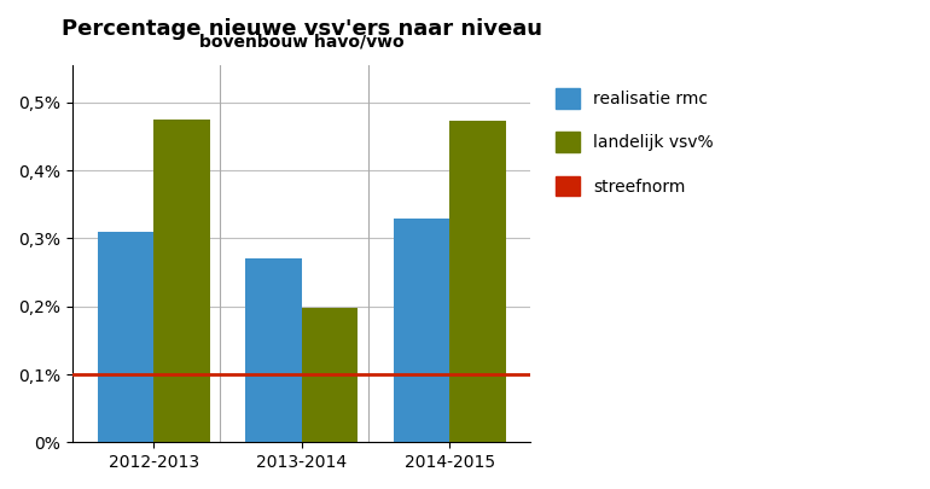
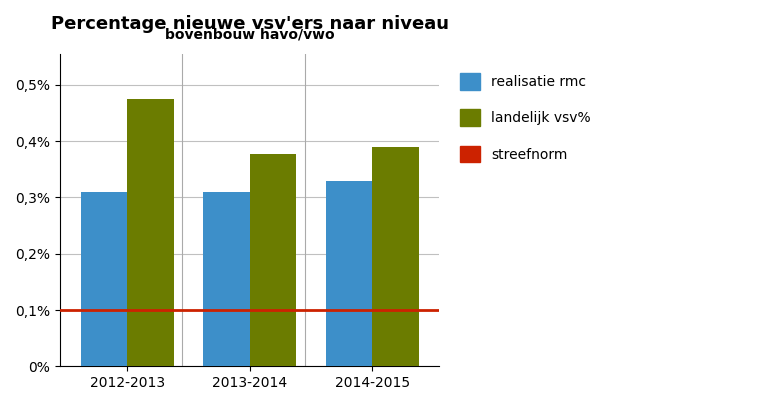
realisatie rmc/2013-2014: 0,27% -> 0,31%
landelijk vsv%/2013-2014: 0,198% -> 0,377%
landelijk vsv%/2014-2015: 0,474% -> 0,390%
